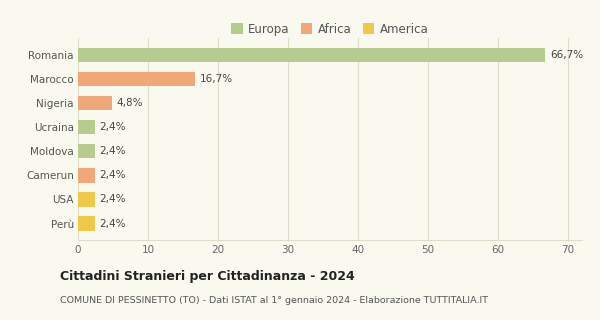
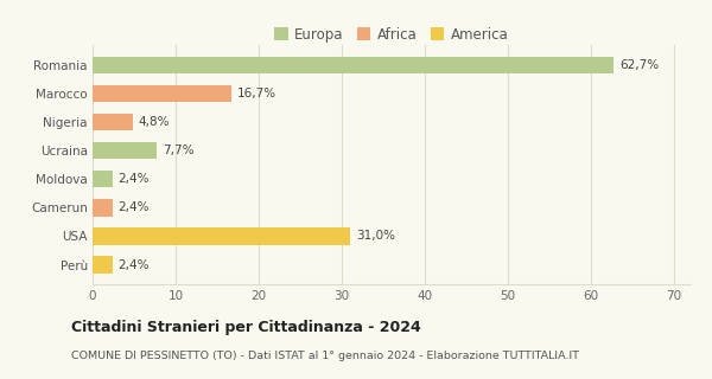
Romania: 66,7% -> 62,7%
Ucraina: 2,4% -> 7,7%
USA: 2,4% -> 31,0%
